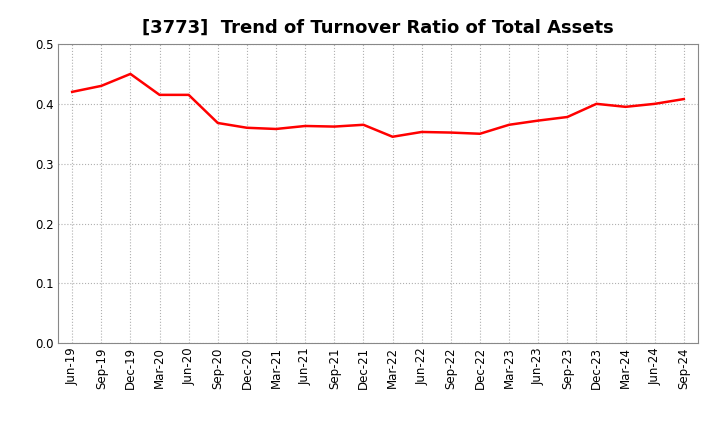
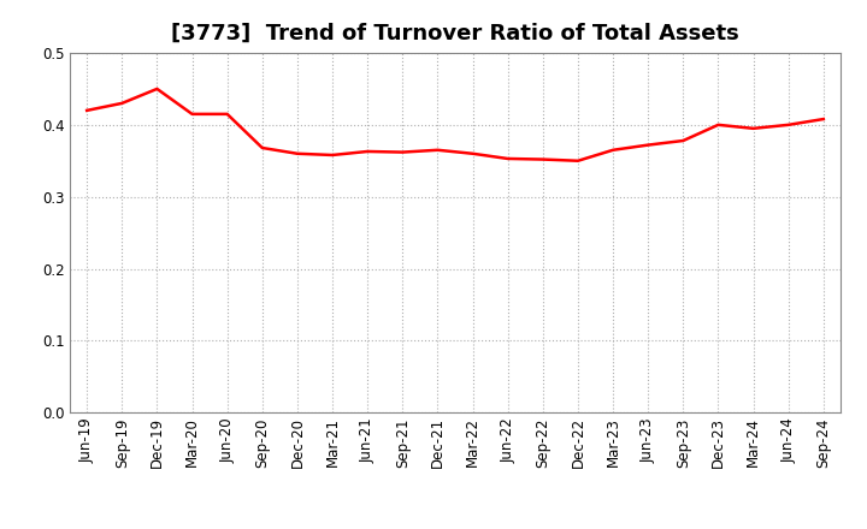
Mar-22: 0.345 -> 0.360
